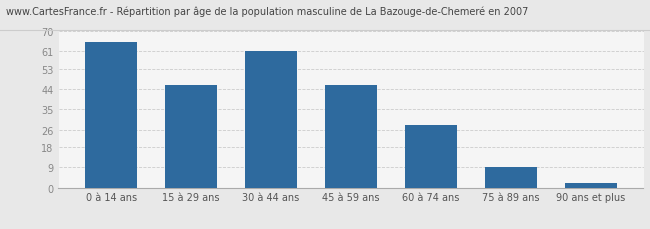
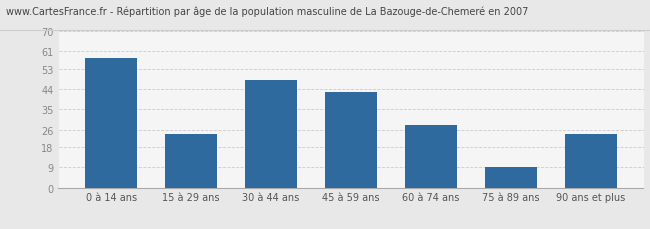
0 à 14 ans: 65 -> 58
15 à 29 ans: 46 -> 24
30 à 44 ans: 61 -> 48
45 à 59 ans: 46 -> 43
90 ans et plus: 2 -> 24
